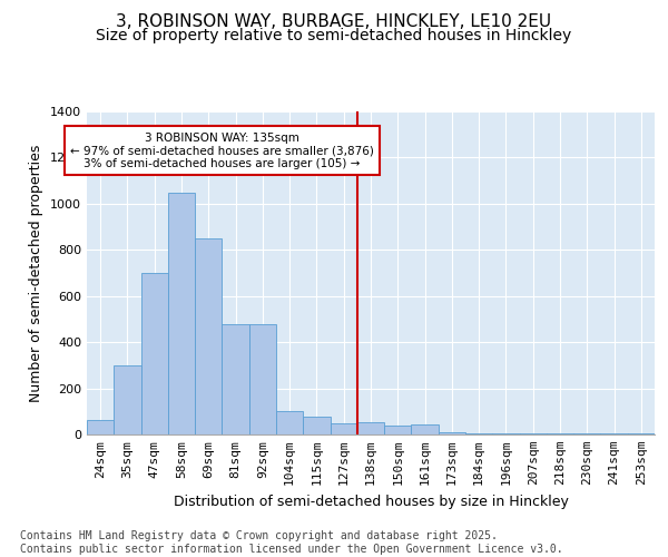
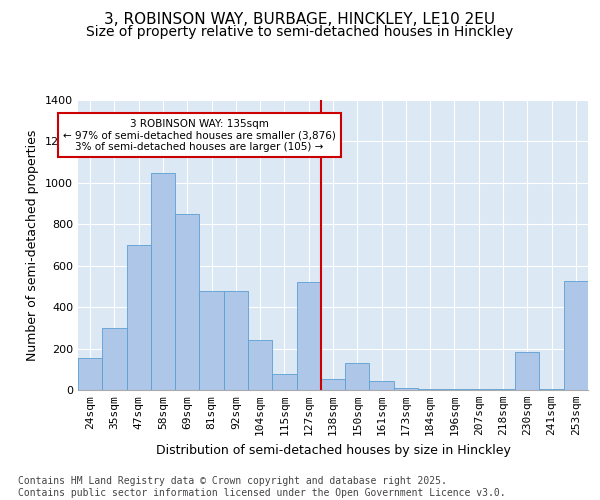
24sqm: 65 -> 155
104sqm: 100 -> 240
127sqm: 50 -> 520
150sqm: 40 -> 130
230sqm: 5 -> 185
253sqm: 5 -> 525
